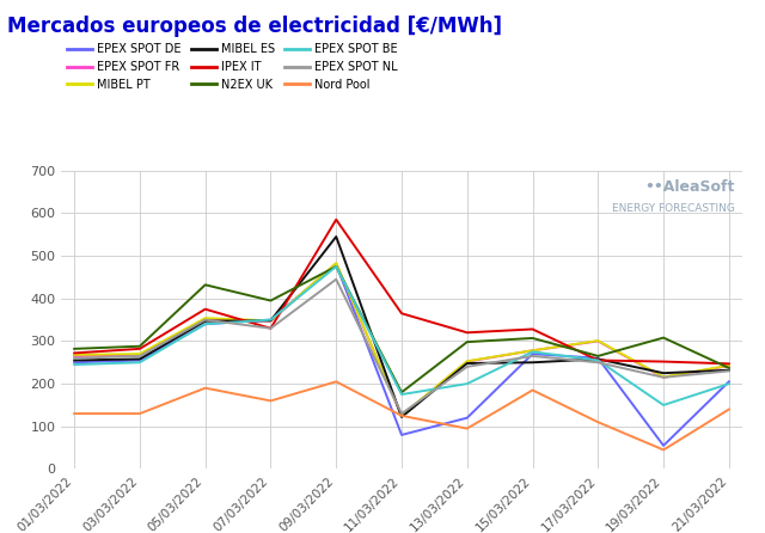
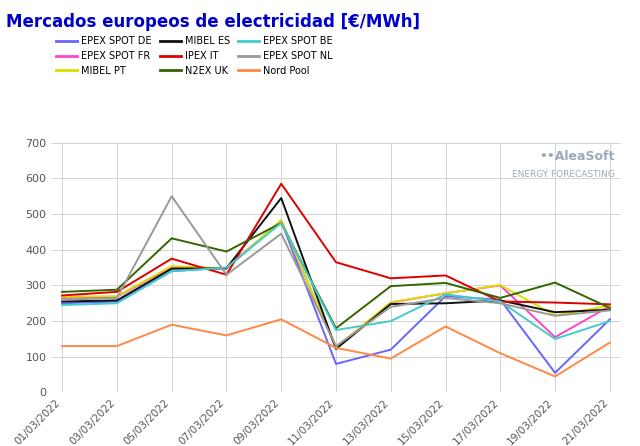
EPEX SPOT NL/05/03/2022: 350 -> 550
EPEX SPOT FR/19/03/2022: 215 -> 155
